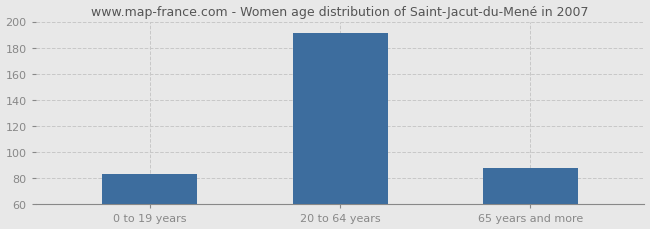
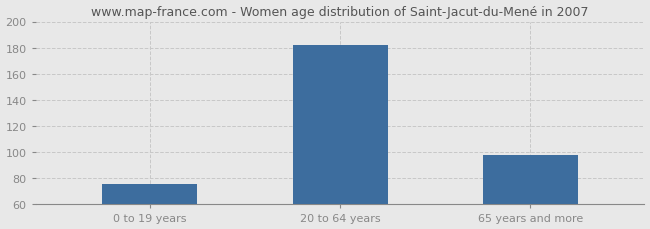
0 to 19 years: 83 -> 76
20 to 64 years: 191 -> 182
65 years and more: 88 -> 98
